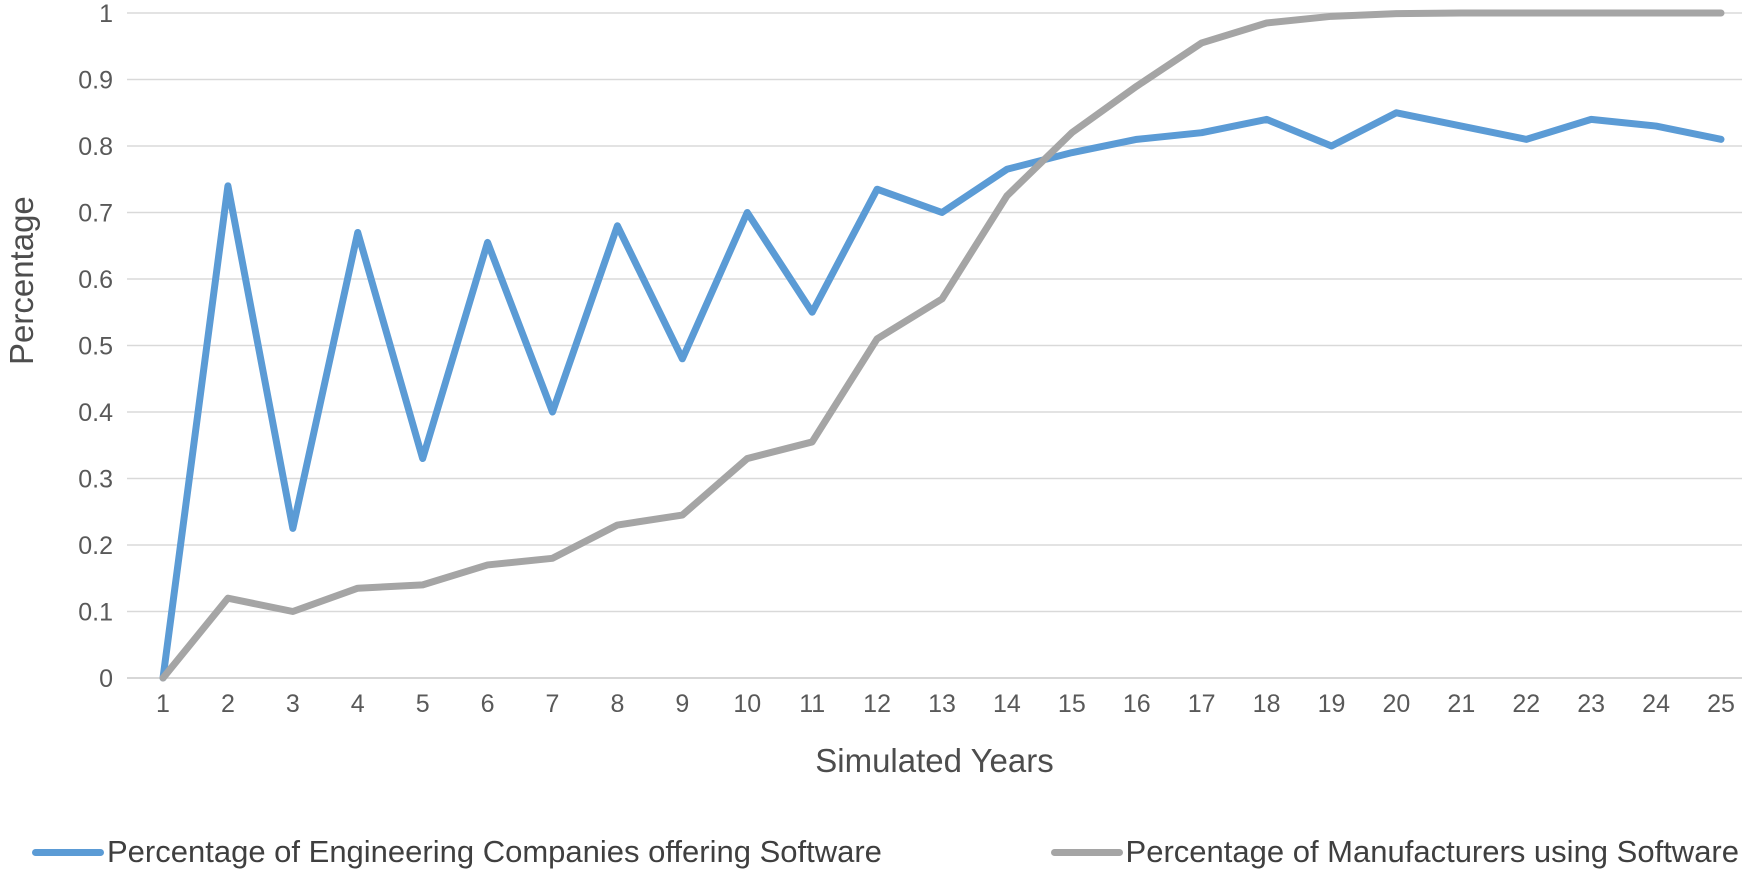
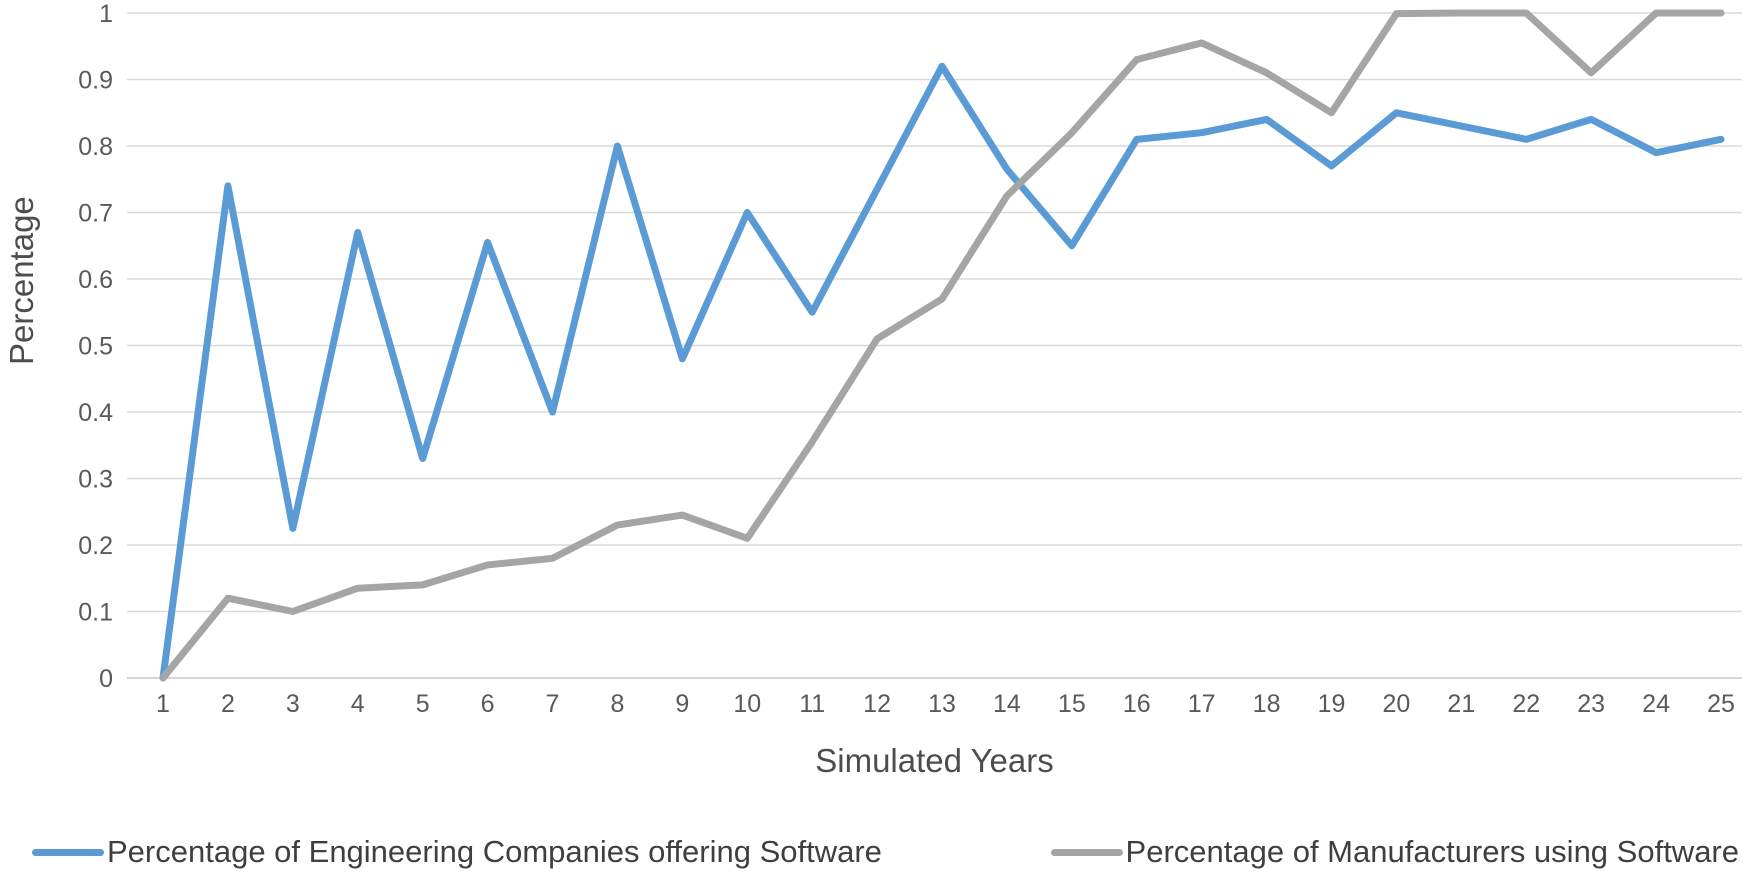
Percentage of Engineering Companies offering Software/8: 0.68 -> 0.80
Percentage of Manufacturers using Software/10: 0.33 -> 0.21
Percentage of Engineering Companies offering Software/13: 0.70 -> 0.92
Percentage of Engineering Companies offering Software/15: 0.79 -> 0.65
Percentage of Manufacturers using Software/16: 0.89 -> 0.93
Percentage of Manufacturers using Software/18: 0.98 -> 0.91
Percentage of Engineering Companies offering Software/19: 0.80 -> 0.77
Percentage of Manufacturers using Software/19: 0.99 -> 0.85
Percentage of Manufacturers using Software/23: 1.00 -> 0.91
Percentage of Engineering Companies offering Software/24: 0.83 -> 0.79
